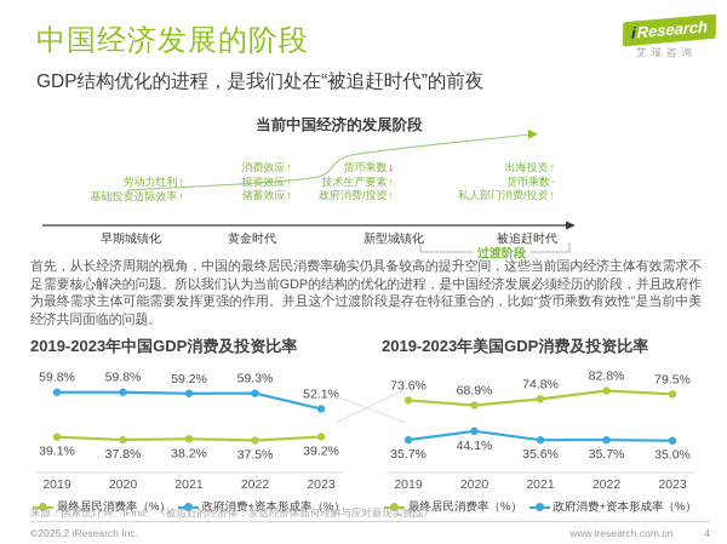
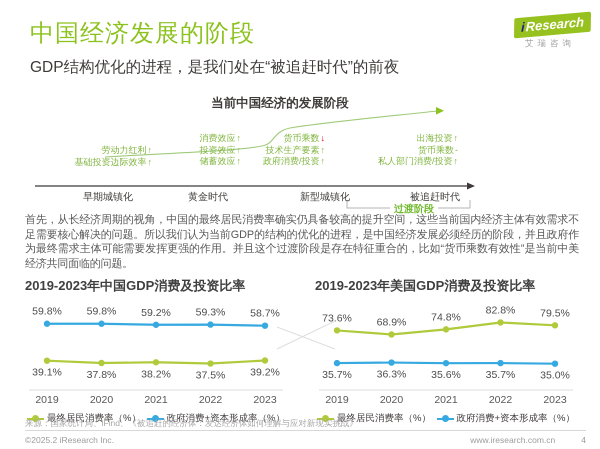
2019-2023年中国GDP消费及投资比率/政府消费+资本形成率（%）/2023: 52.1% -> 58.7%
2019-2023年美国GDP消费及投资比率/政府消费+资本形成率（%）/2020: 44.1% -> 36.3%
